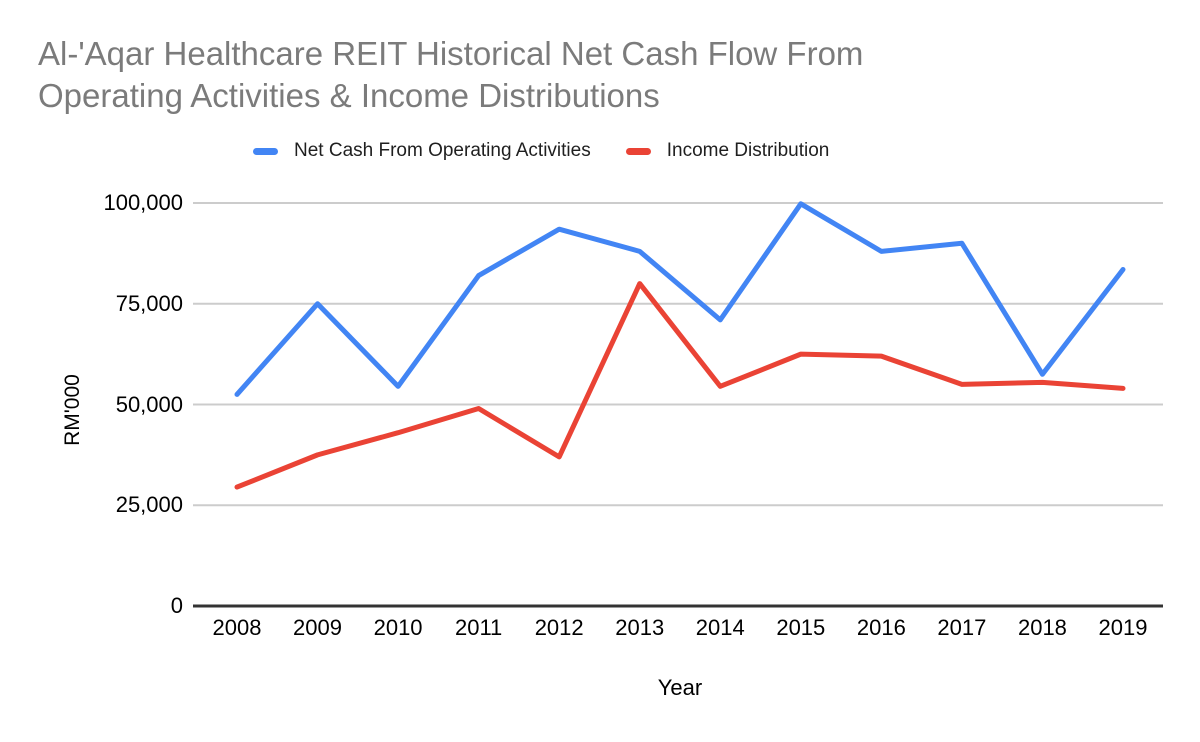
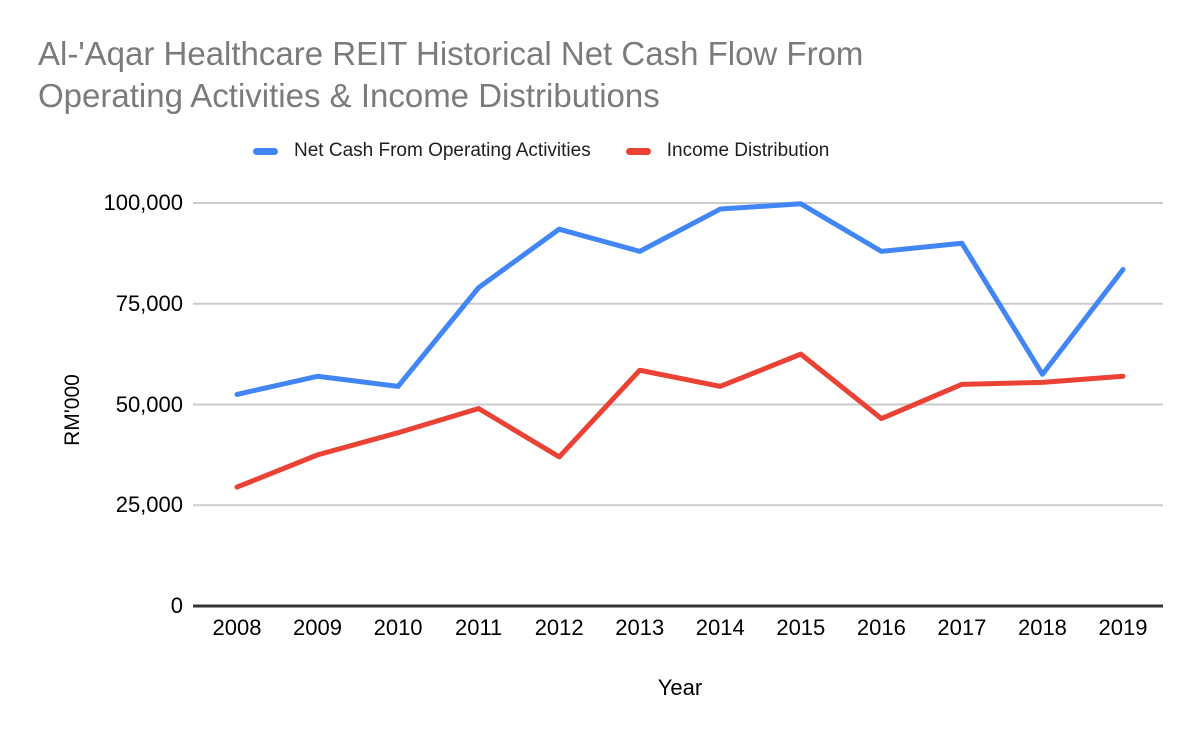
Net Cash From Operating Activities/2009: 75000 -> 57000
Net Cash From Operating Activities/2011: 82000 -> 79000
Income Distribution/2013: 80000 -> 58000
Net Cash From Operating Activities/2014: 71000 -> 98000
Income Distribution/2016: 62000 -> 46000
Income Distribution/2019: 54000 -> 57000
